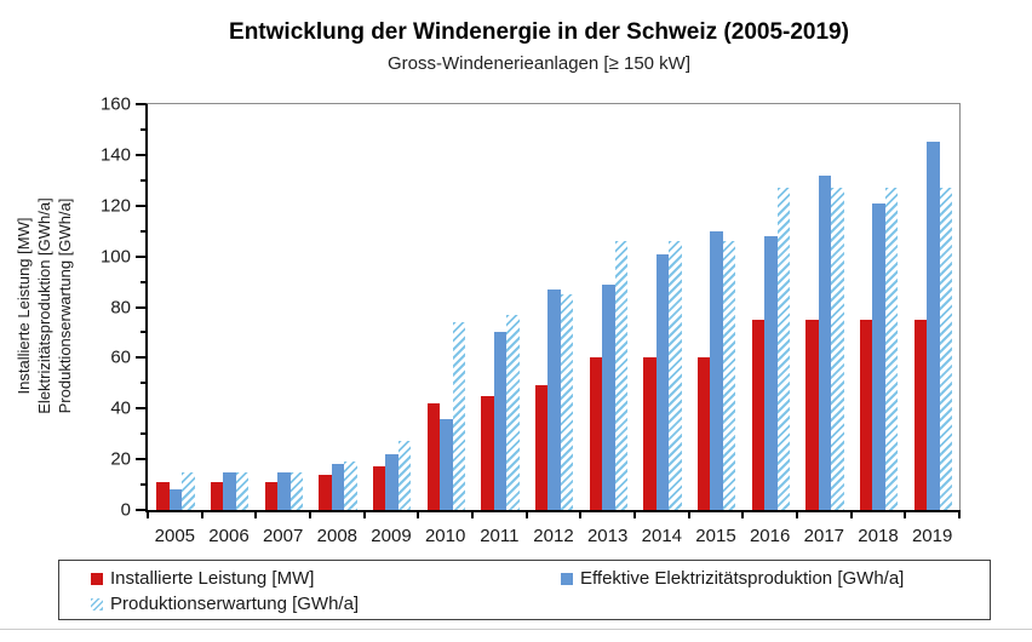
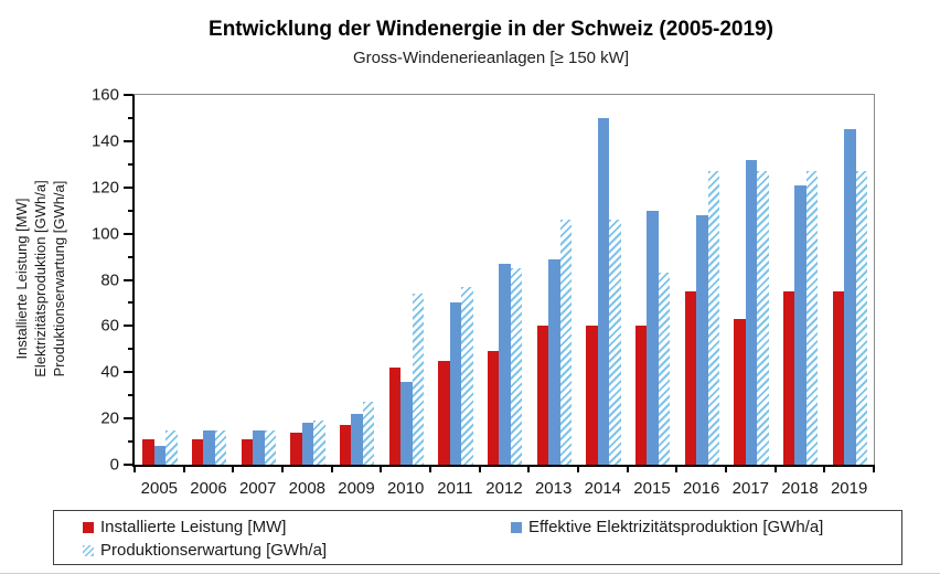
Effektive Elektrizitätsproduktion [GWh/a]/2014: 101 -> 150
Produktionserwartung [GWh/a]/2015: 106 -> 83
Installierte Leistung [MW]/2017: 75 -> 63
